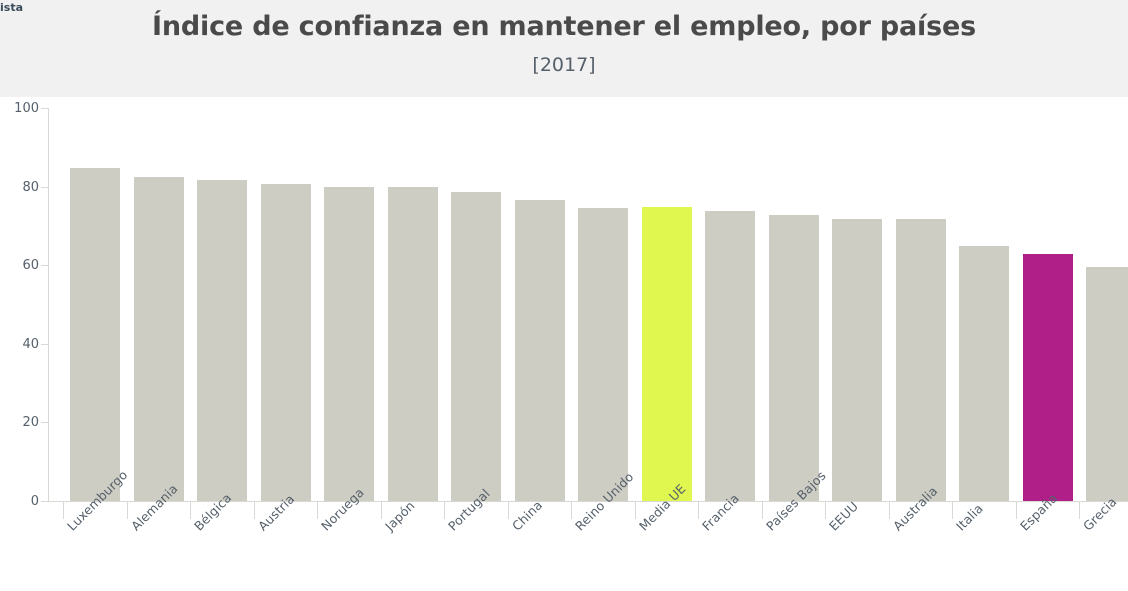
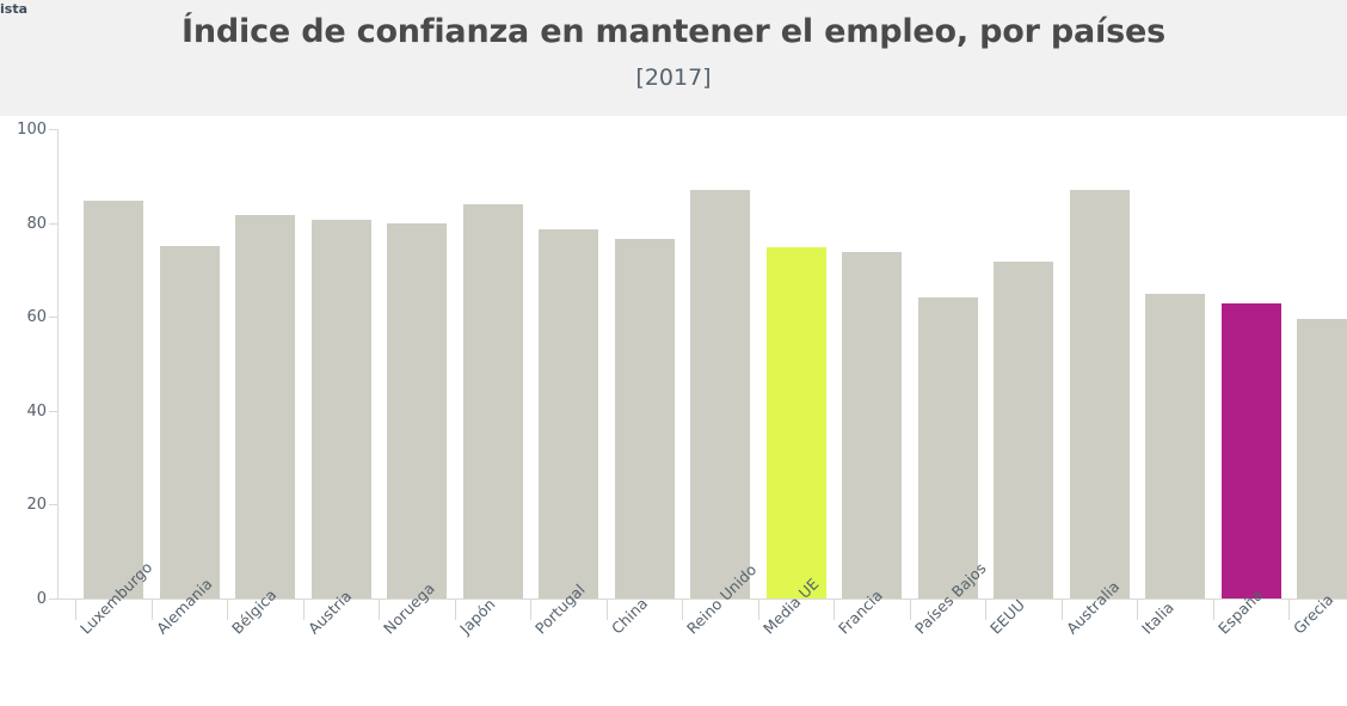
Alemania: 82 -> 75
Japón: 80 -> 84
Reino Unido: 75 -> 87
Países Bajos: 73 -> 64
Australia: 72 -> 87
